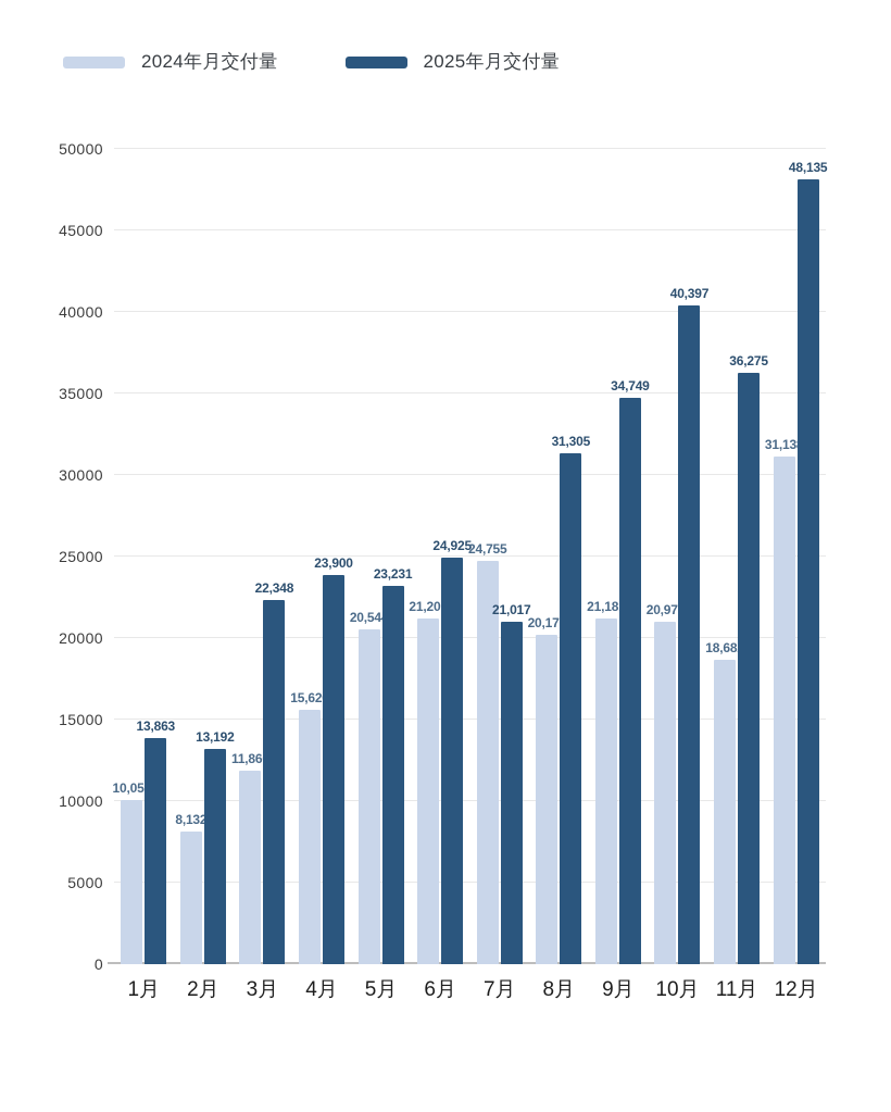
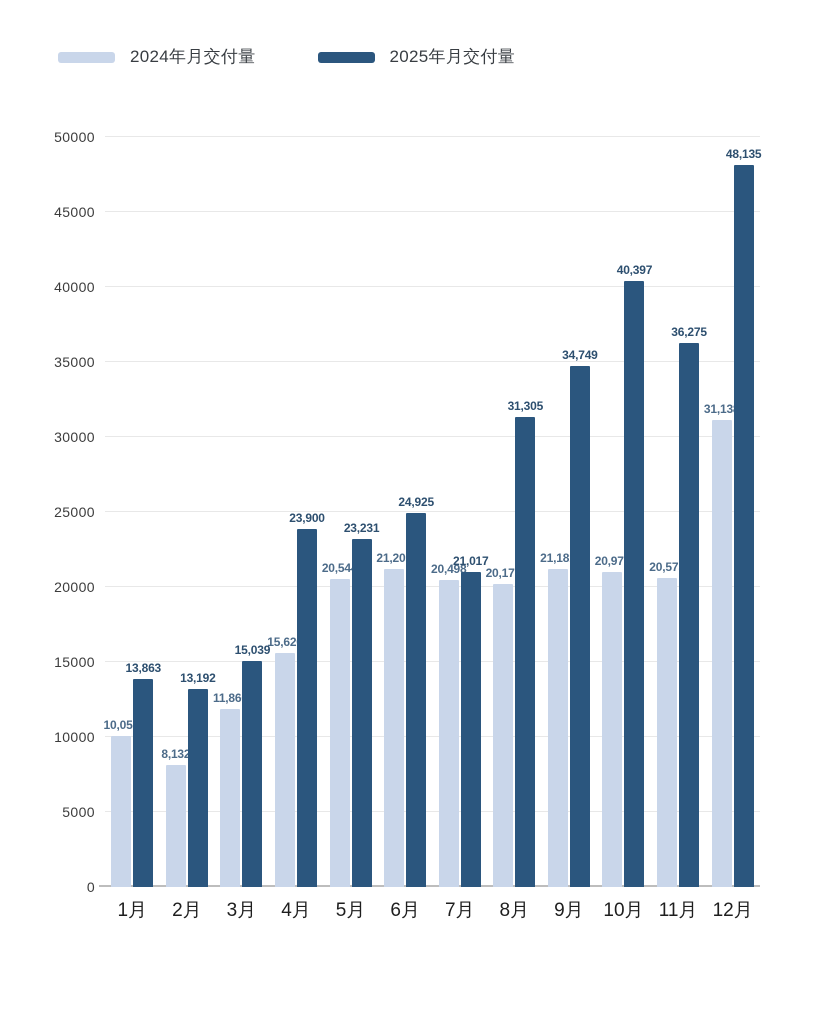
2025年月交付量/3月: 22,348 -> 15,039
2024年月交付量/7月: 24,755 -> 20,498
2024年月交付量/11月: 18,682 -> 20,575
